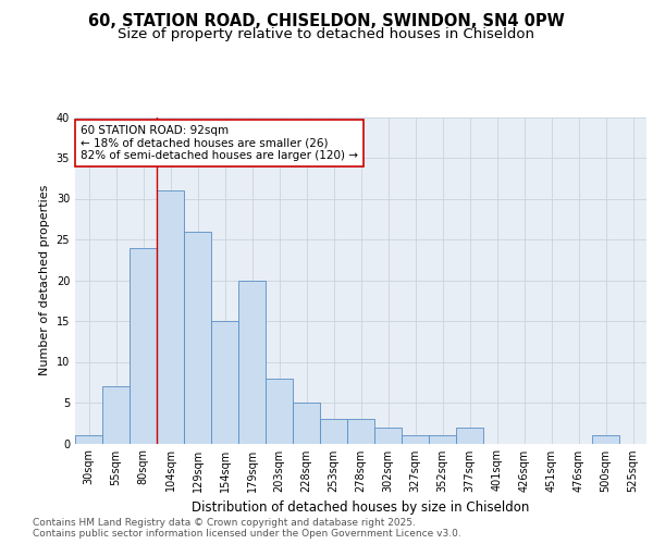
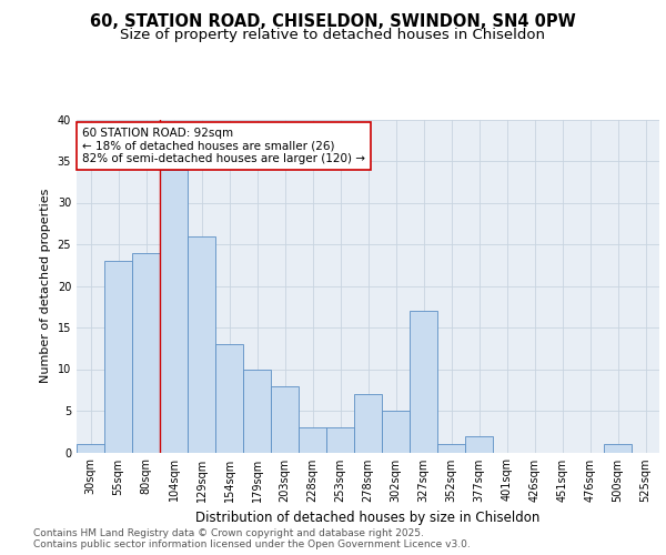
55sqm: 7 -> 23
104sqm: 31 -> 34
154sqm: 15 -> 13
179sqm: 20 -> 10
228sqm: 5 -> 3
278sqm: 3 -> 7
302sqm: 2 -> 5
327sqm: 1 -> 17
